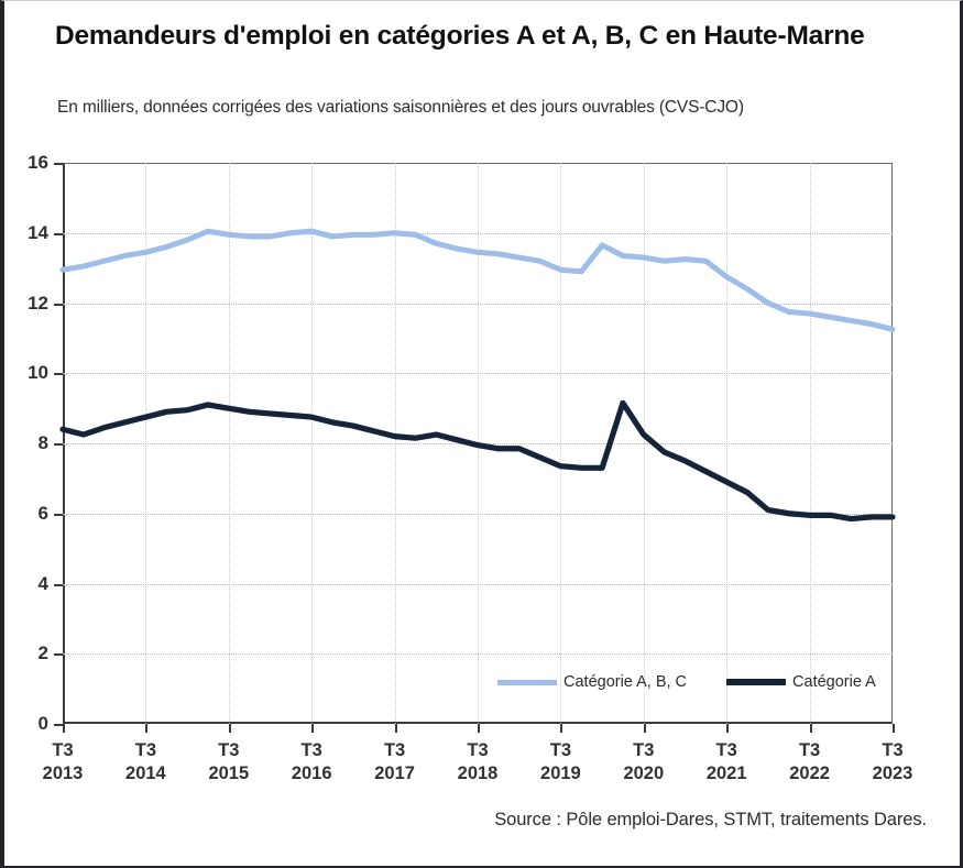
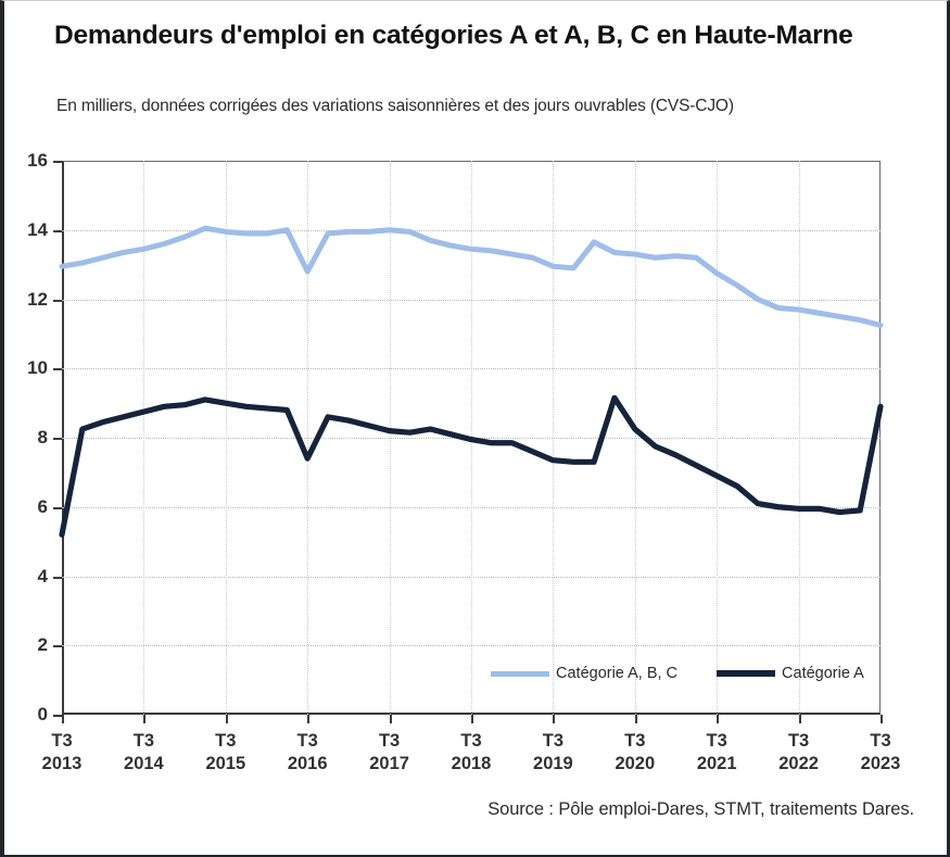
Catégorie A/T3 2013: 8.4 -> 5.2
Catégorie A, B, C/T3 2016: 14.1 -> 12.8
Catégorie A/T3 2016: 8.8 -> 7.4
Catégorie A/T3 2023: 5.9 -> 8.9
